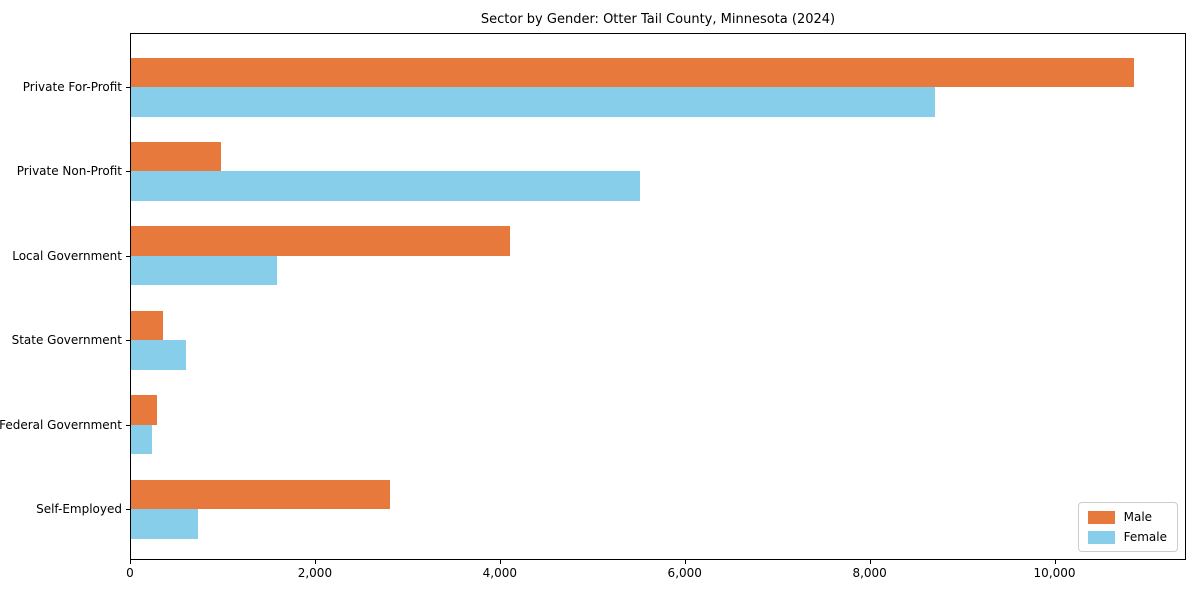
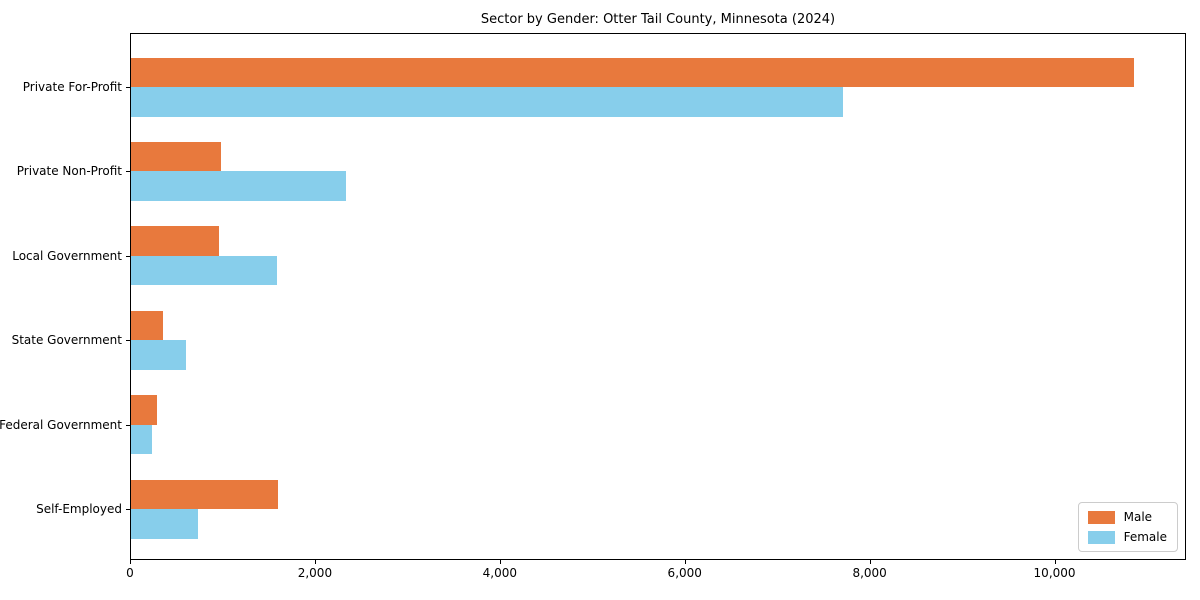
Female/Private For-Profit: 8700 -> 7700
Female/Private Non-Profit: 5500 -> 2300
Male/Local Government: 4100 -> 1000
Male/Self-Employed: 2800 -> 1600
